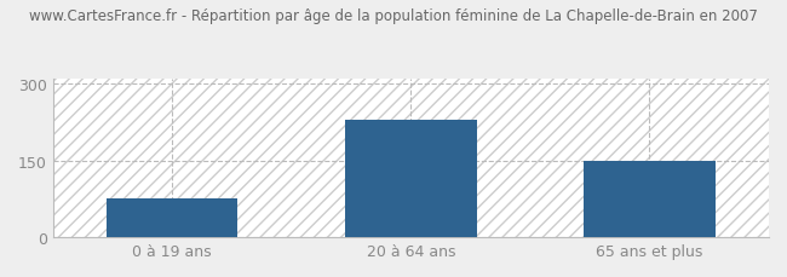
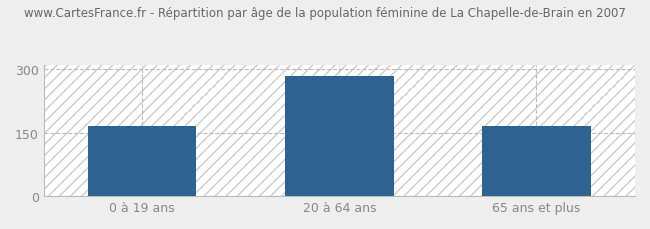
0 à 19 ans: 75 -> 165
20 à 64 ans: 230 -> 285
65 ans et plus: 150 -> 165
